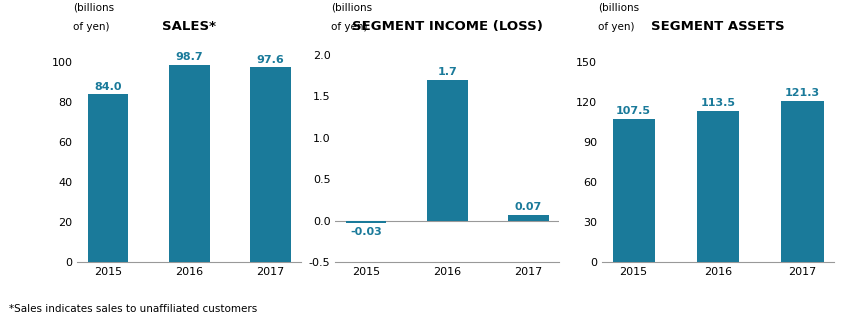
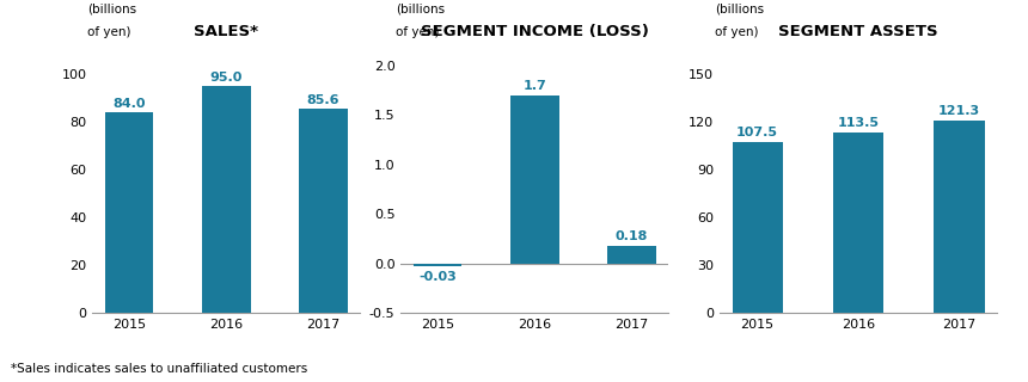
SALES*/2016: 98.7 -> 95.0
SALES*/2017: 97.6 -> 85.6
SEGMENT INCOME (LOSS)/2017: 0.07 -> 0.18
